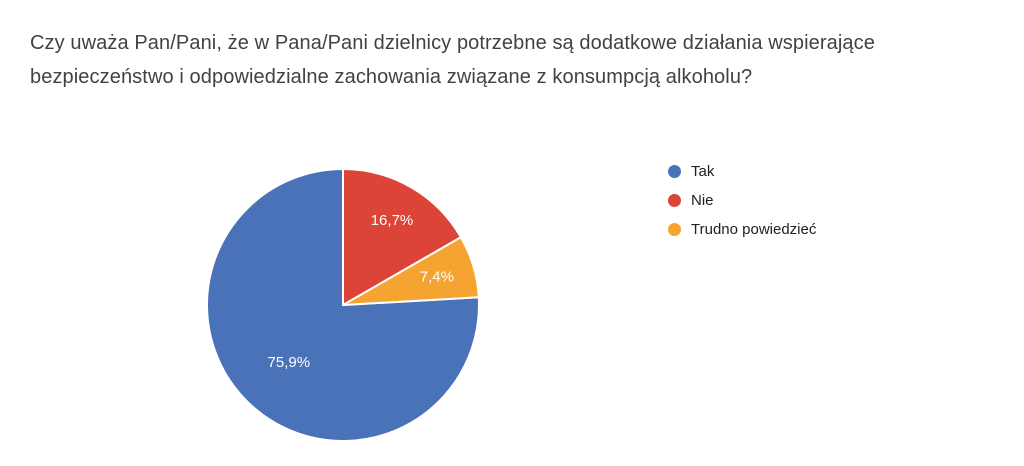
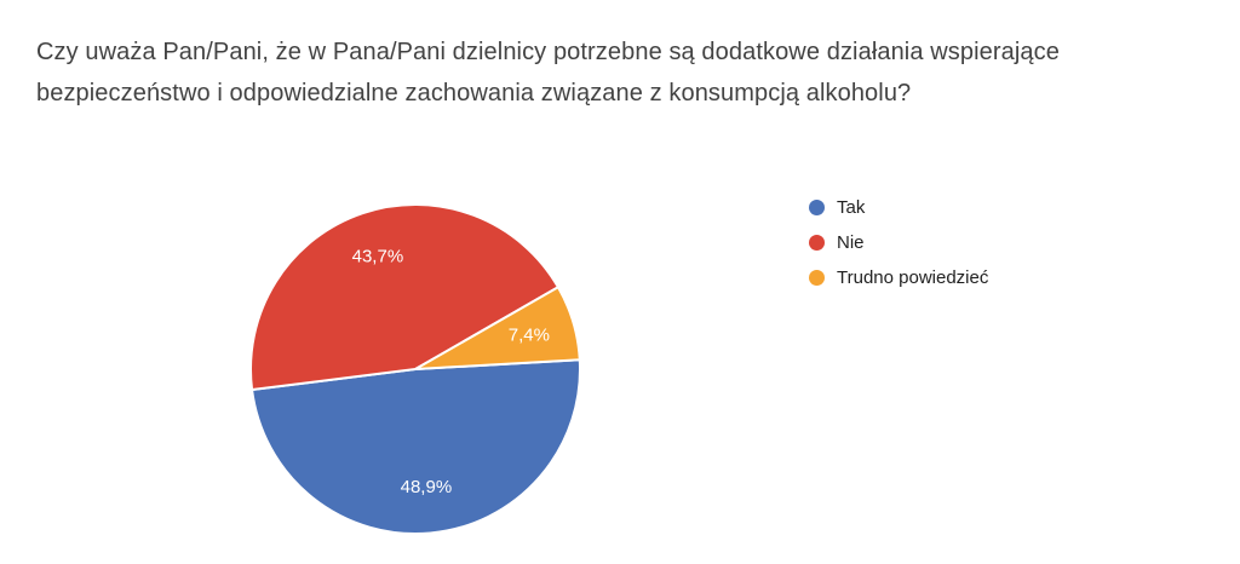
Tak: 75,9% -> 48,9%
Nie: 16,7% -> 43,7%
